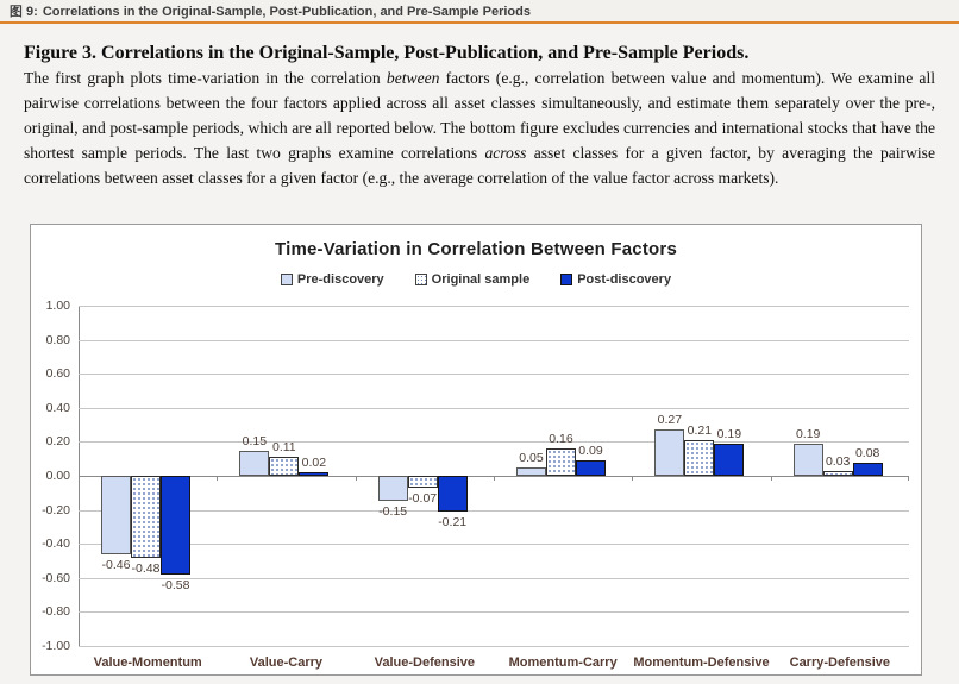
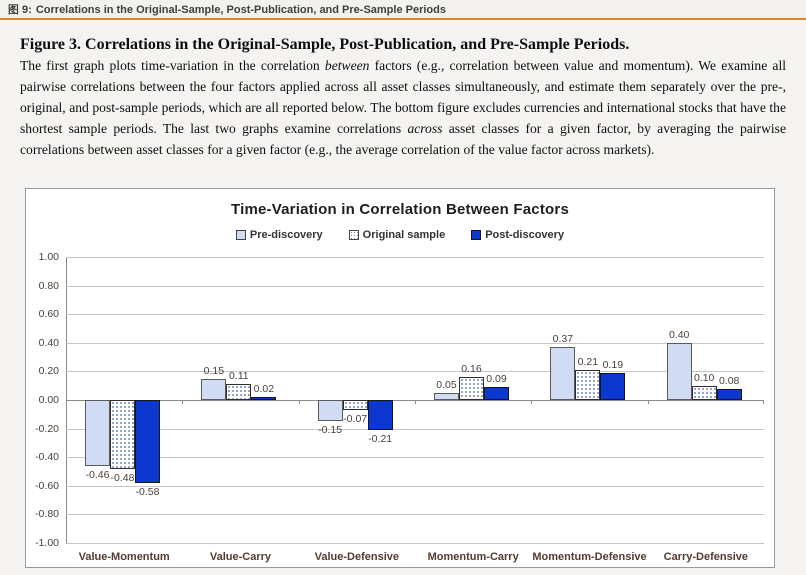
Pre-discovery/Momentum-Defensive: 0.27 -> 0.37
Pre-discovery/Carry-Defensive: 0.19 -> 0.40
Original sample/Carry-Defensive: 0.03 -> 0.10
